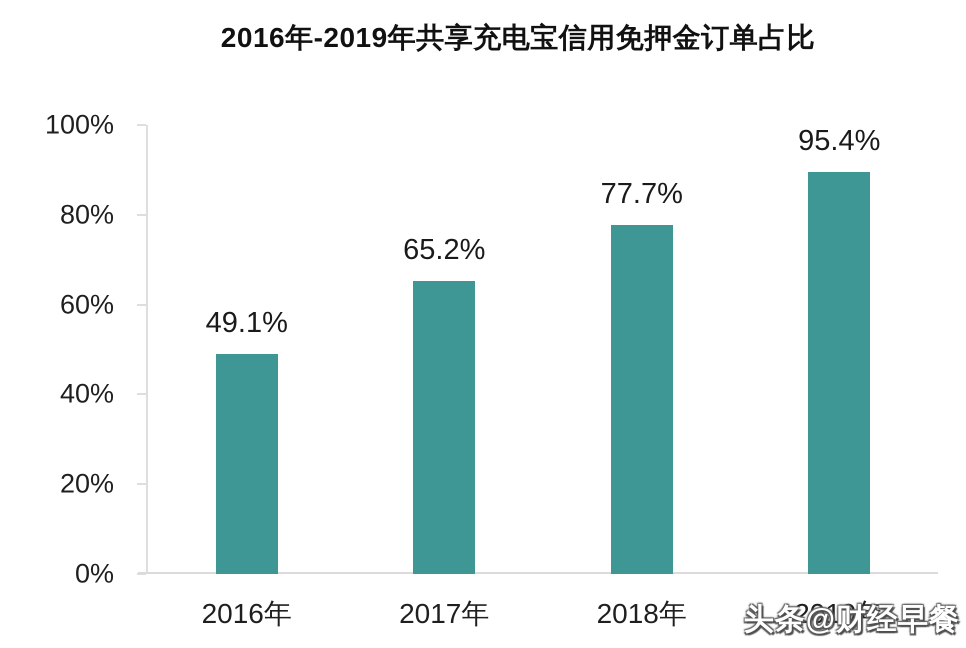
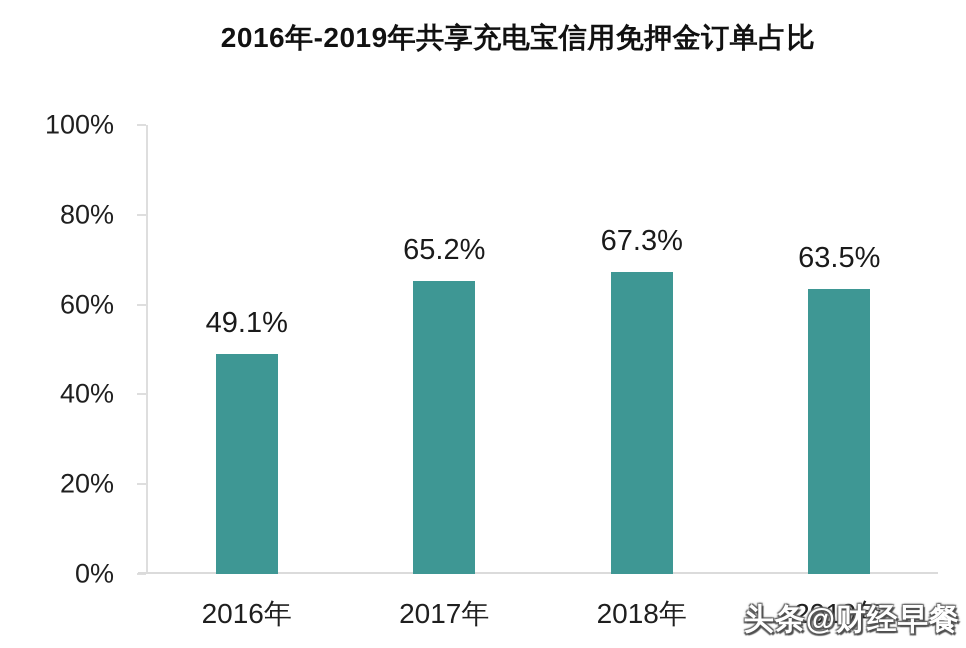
2018年: 77.7% -> 67.3%
2019年: 95.4% -> 63.5%
